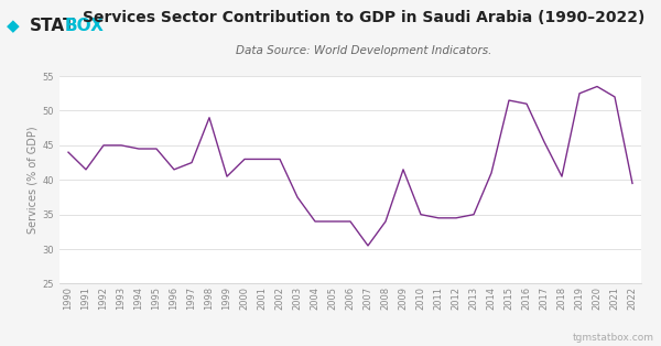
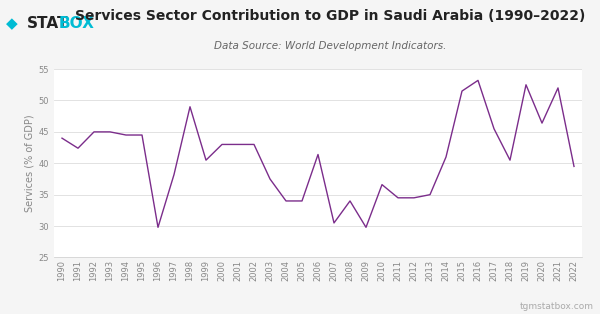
1991: 41.5 -> 42.4
1996: 41.5 -> 29.8
1997: 42.5 -> 38.2
2006: 34.0 -> 41.4
2009: 41.5 -> 29.8
2010: 35.0 -> 36.6
2016: 51.0 -> 53.2
2020: 53.5 -> 46.4
